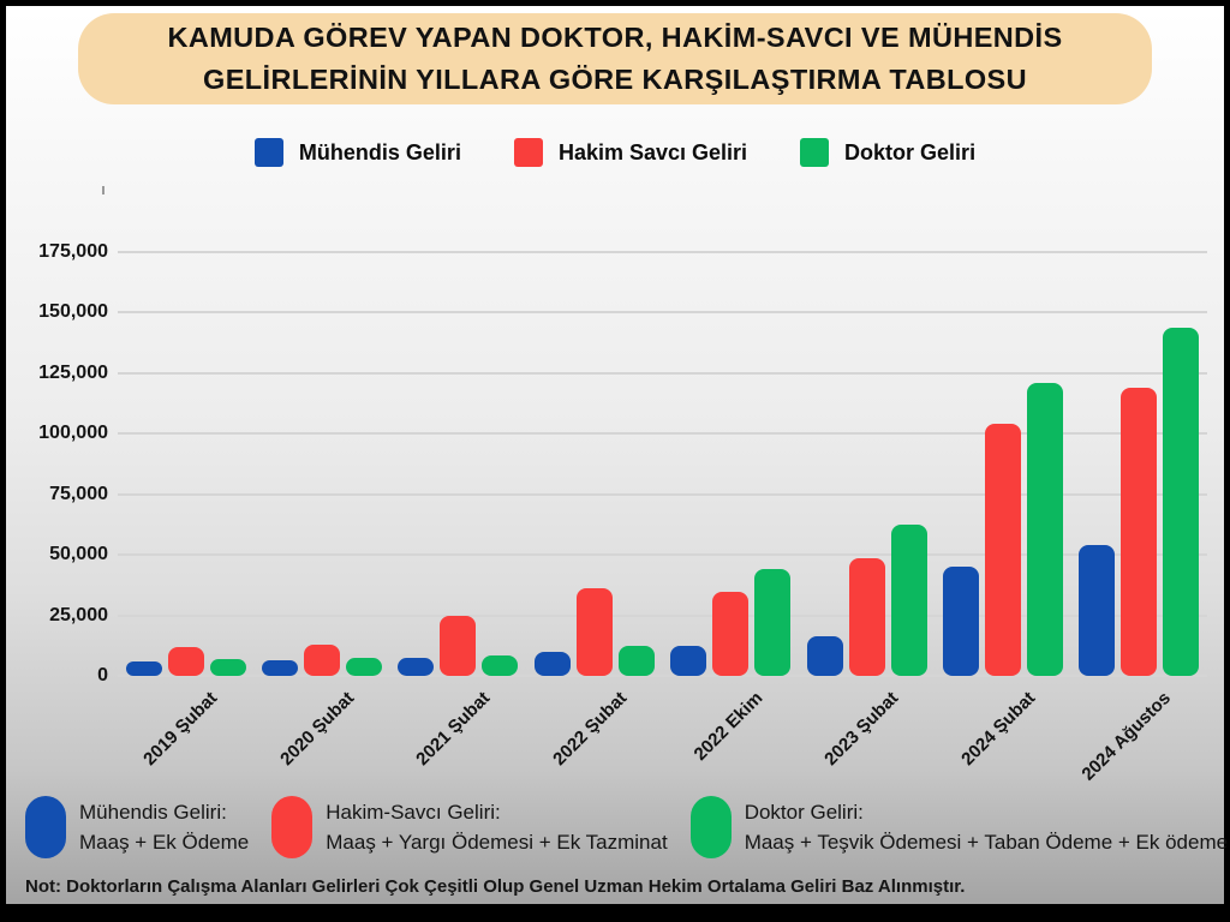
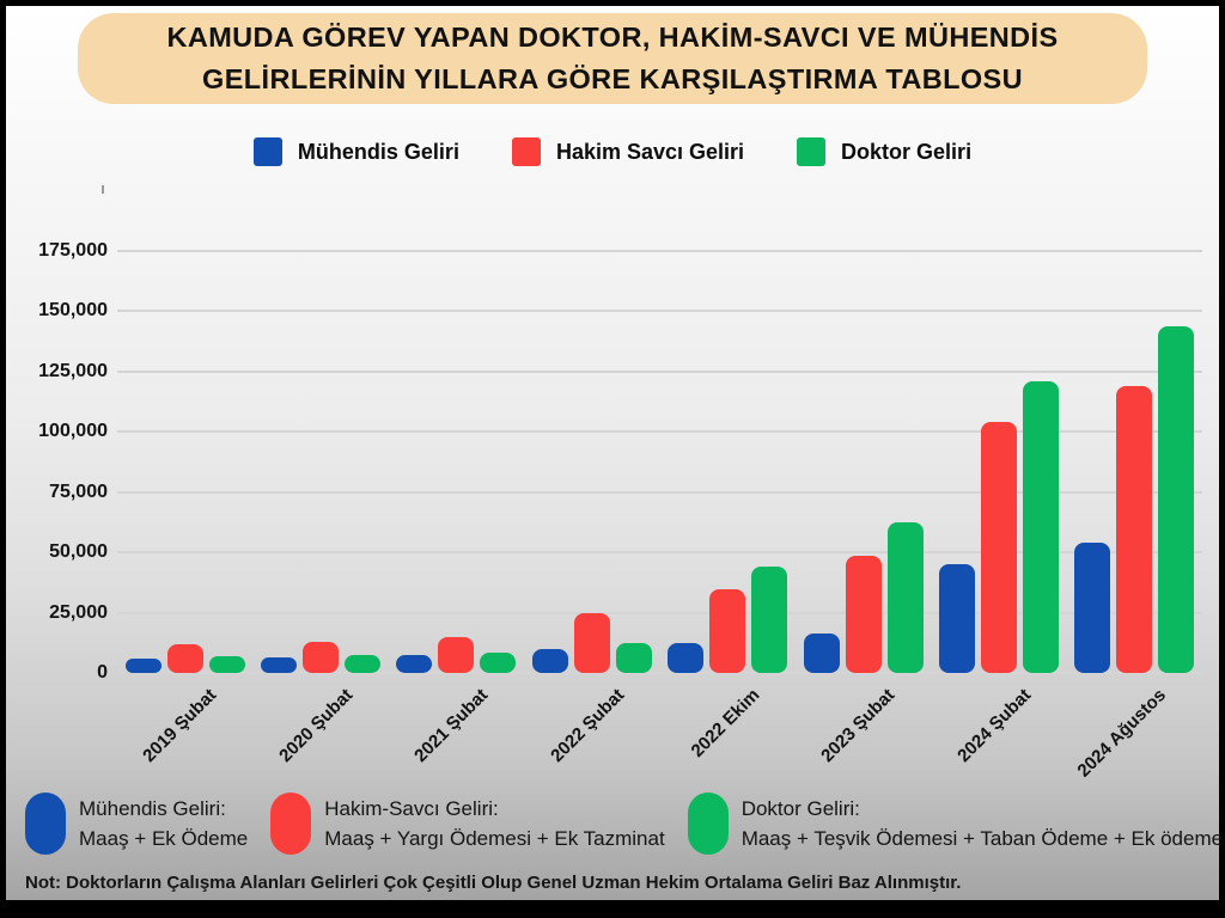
Hakim Savcı Geliri/2021 Şubat: 25000 -> 15000
Hakim Savcı Geliri/2022 Şubat: 36000 -> 25000
